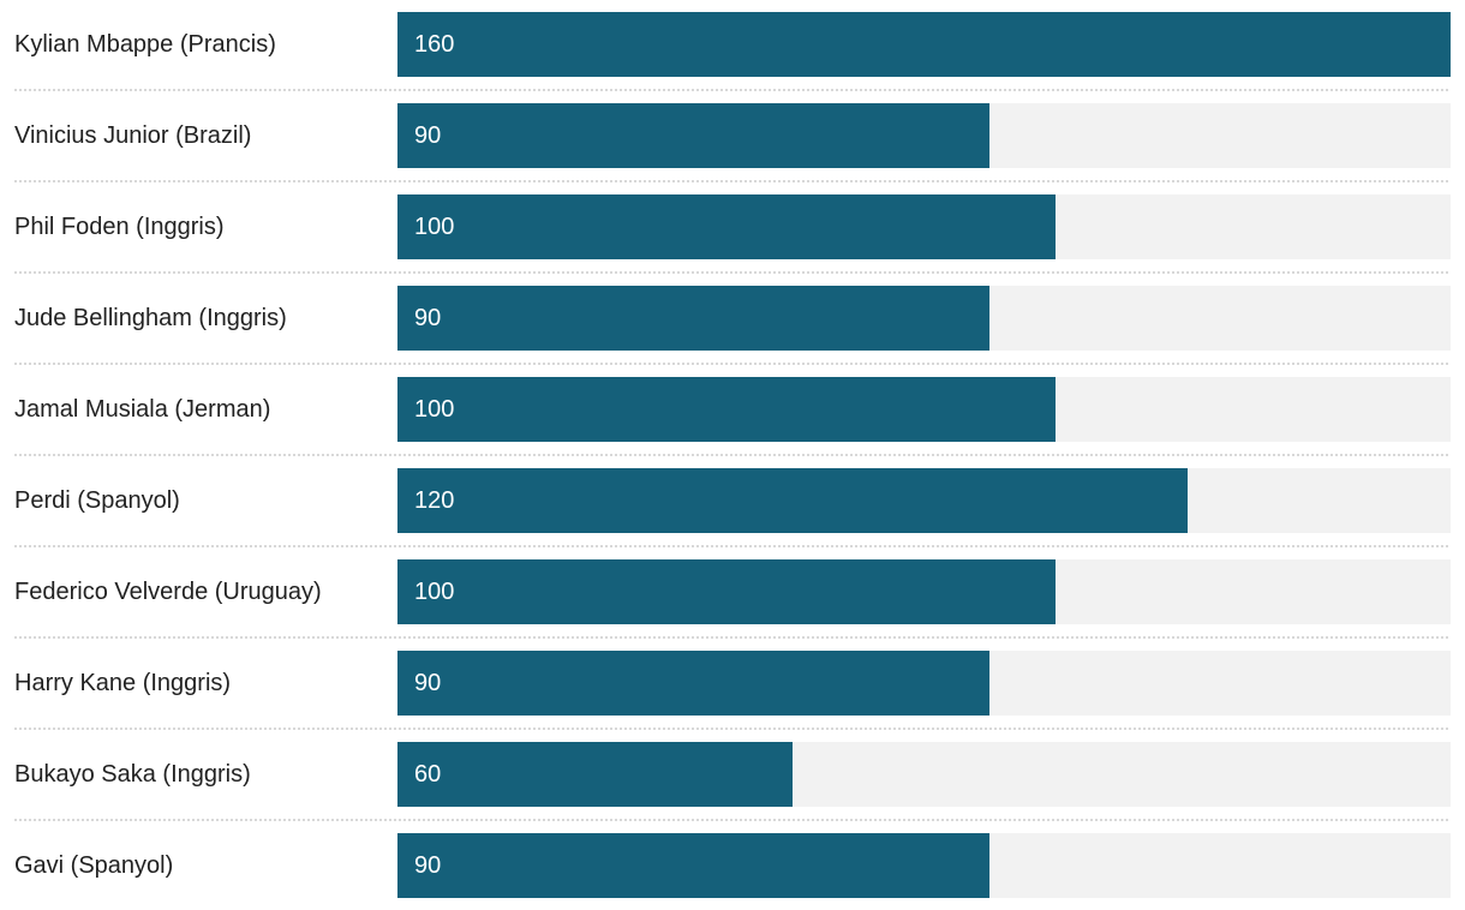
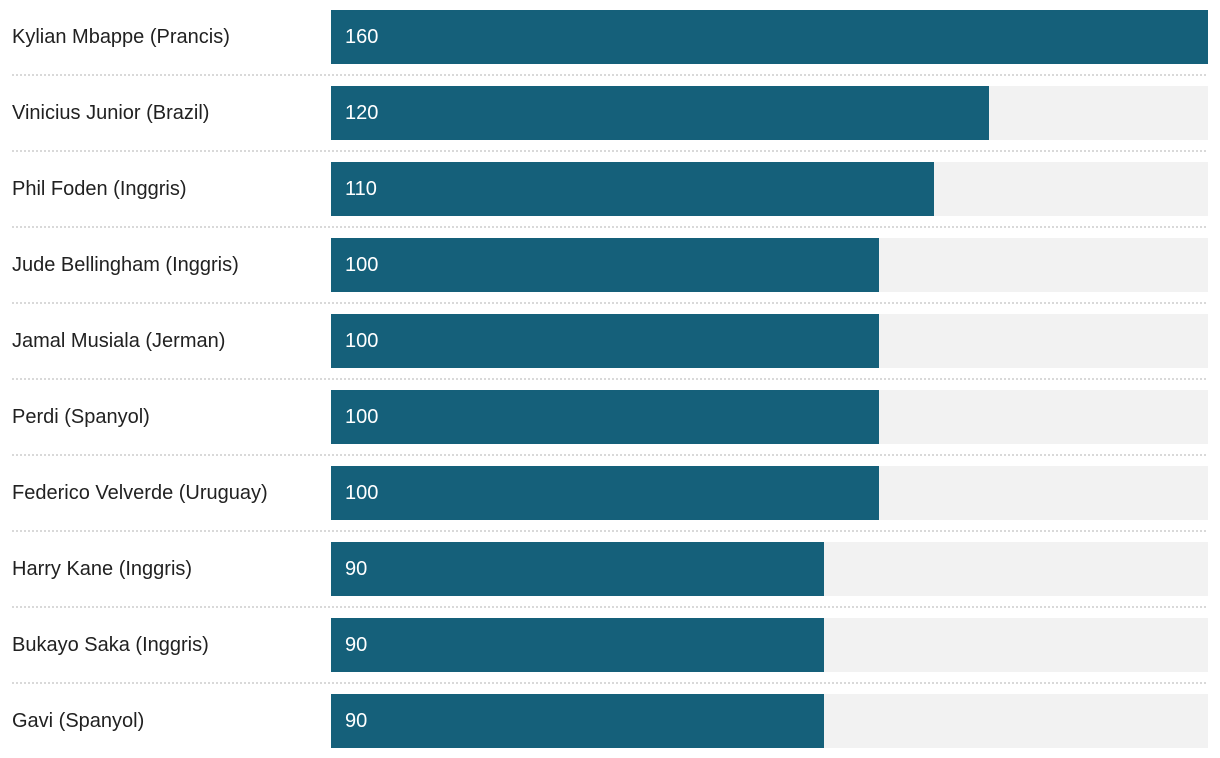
Vinicius Junior (Brazil): 90 -> 120
Phil Foden (Inggris): 100 -> 110
Jude Bellingham (Inggris): 90 -> 100
Perdi (Spanyol): 120 -> 100
Bukayo Saka (Inggris): 60 -> 90
